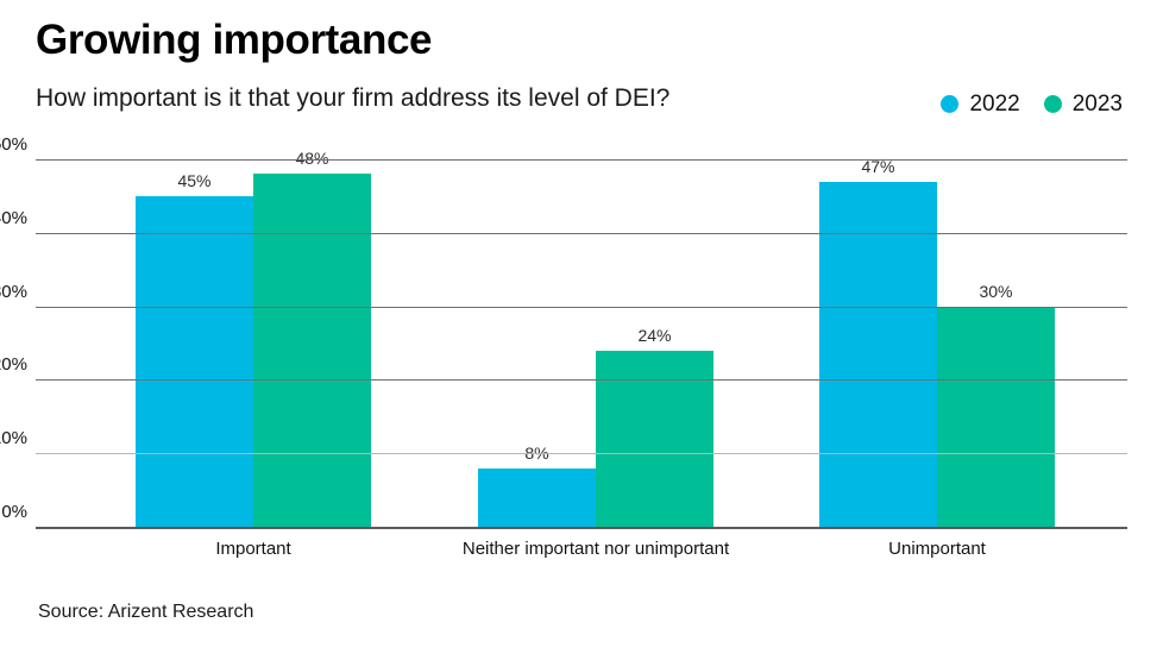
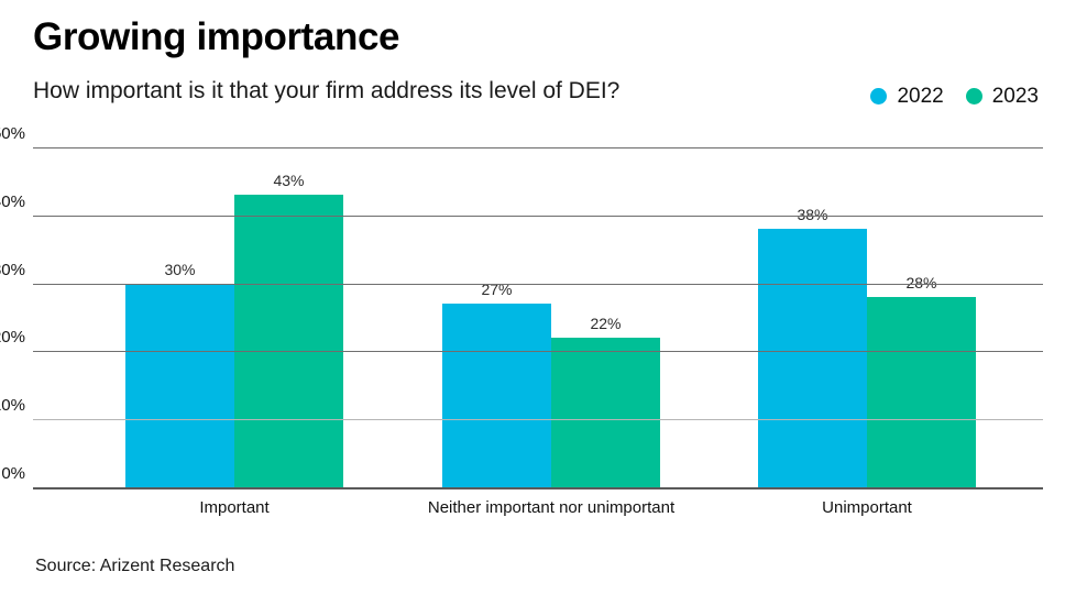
2022/Important: 45% -> 30%
2023/Important: 48% -> 43%
2022/Neither important nor unimportant: 8% -> 27%
2023/Neither important nor unimportant: 24% -> 22%
2022/Unimportant: 47% -> 38%
2023/Unimportant: 30% -> 28%
